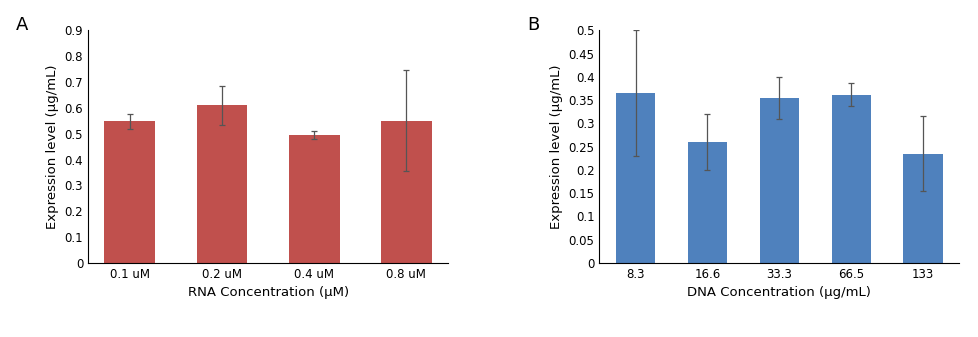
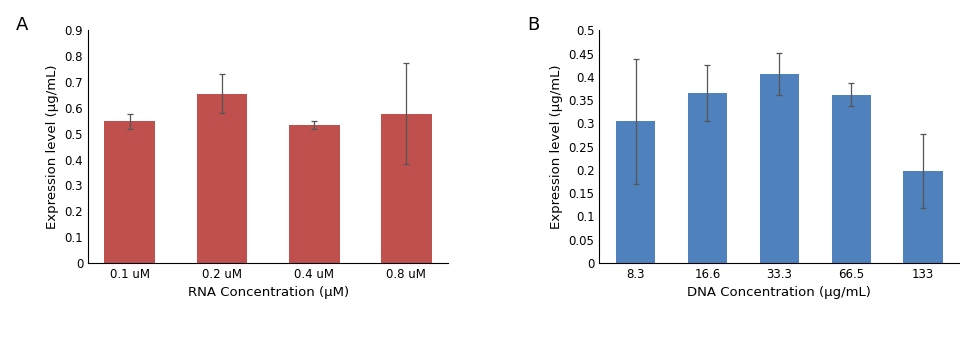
0.2 uM: 0.610 -> 0.655
0.4 uM: 0.495 -> 0.535
0.8 uM: 0.550 -> 0.577
8.3: 0.365 -> 0.304
16.6: 0.260 -> 0.365
33.3: 0.355 -> 0.406
133: 0.235 -> 0.198
